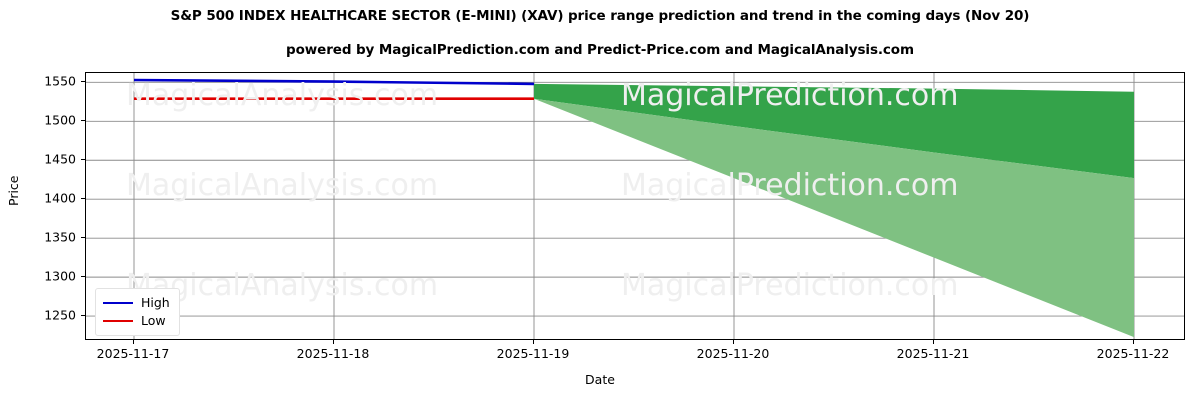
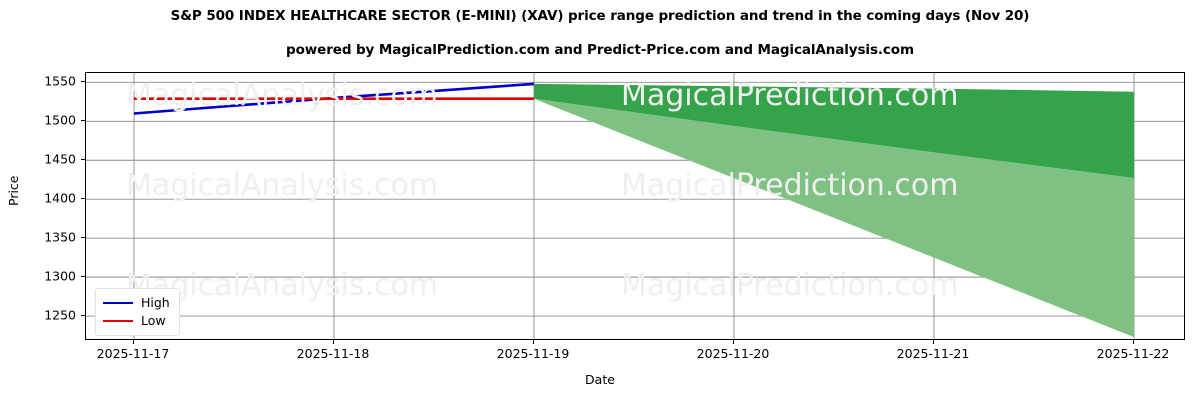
High/2025-11-17: 1550 -> 1510
High/2025-11-18: 1550 -> 1530
